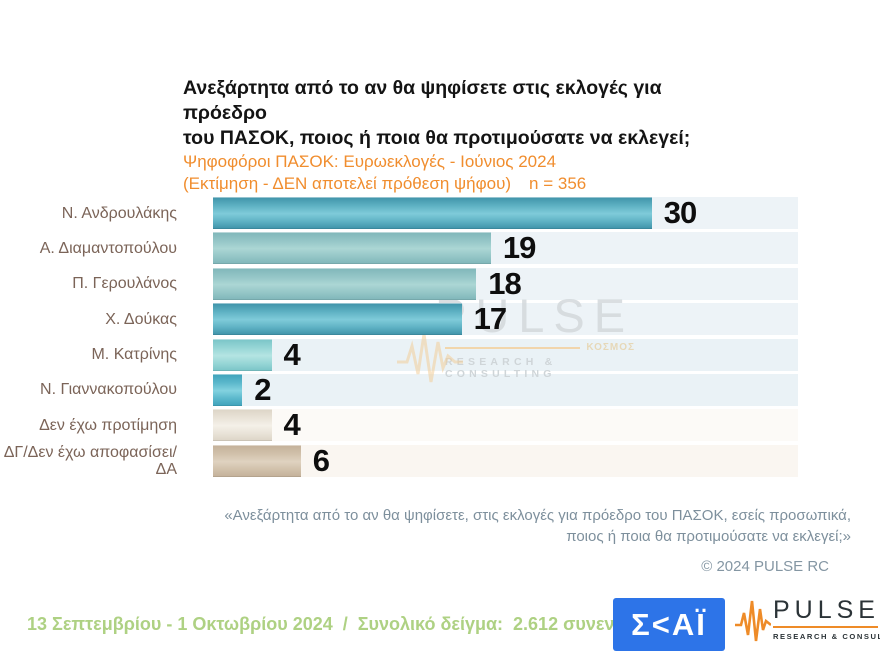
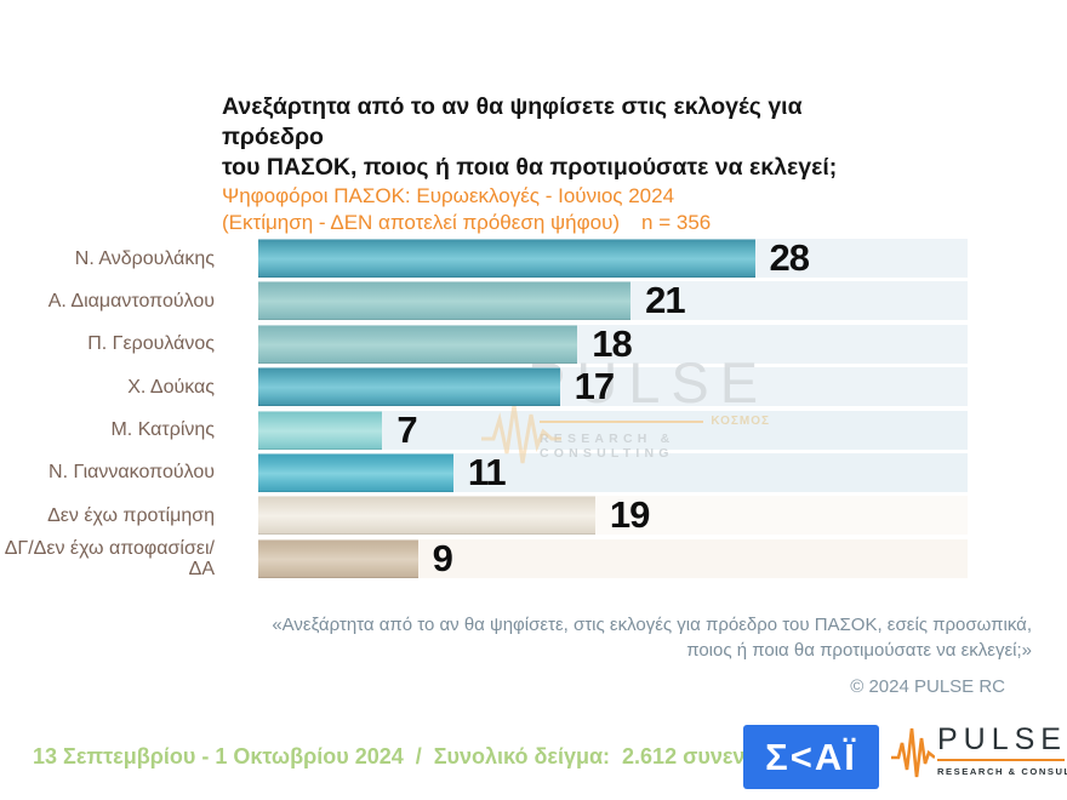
Ν. Ανδρουλάκης: 30 -> 28
Α. Διαμαντοπούλου: 19 -> 21
Μ. Κατρίνης: 4 -> 7
Ν. Γιαννακοπούλου: 2 -> 11
Δεν έχω προτίμηση: 4 -> 19
ΔΓ/Δεν έχω αποφασίσει/ΔΑ: 6 -> 9
